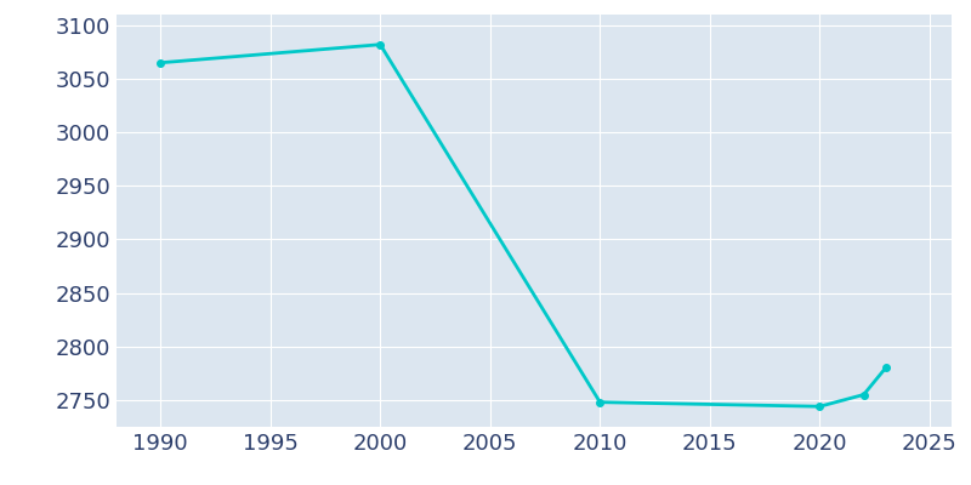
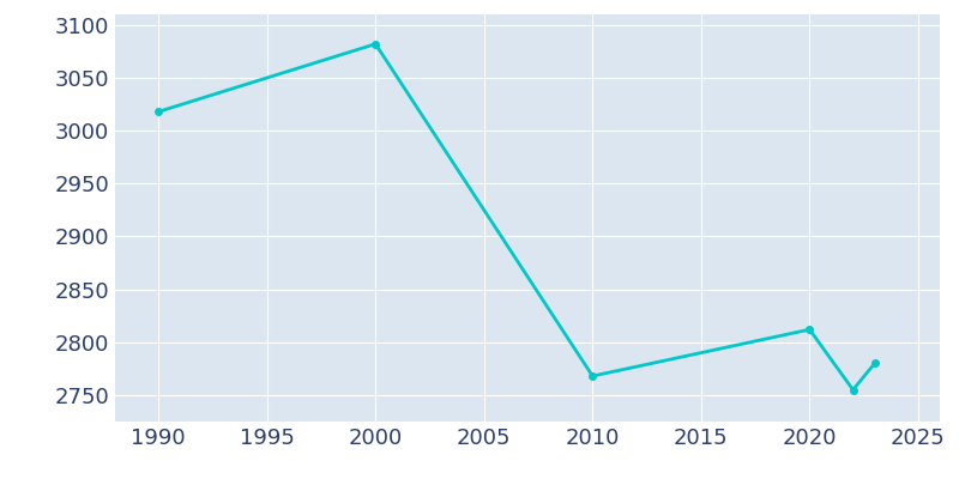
1990: 3065 -> 3018
2010: 2748 -> 2768
2020: 2744 -> 2812
